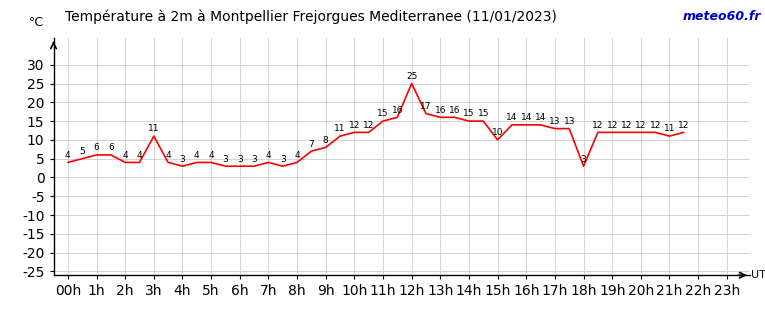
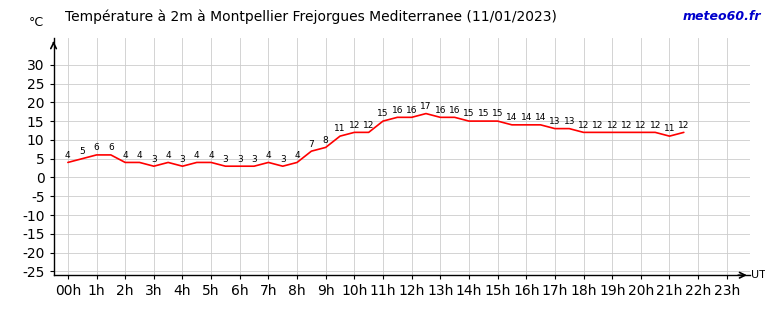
3h: 11 -> 3
12h: 25 -> 16
15h: 10 -> 15
18h: 3 -> 12
